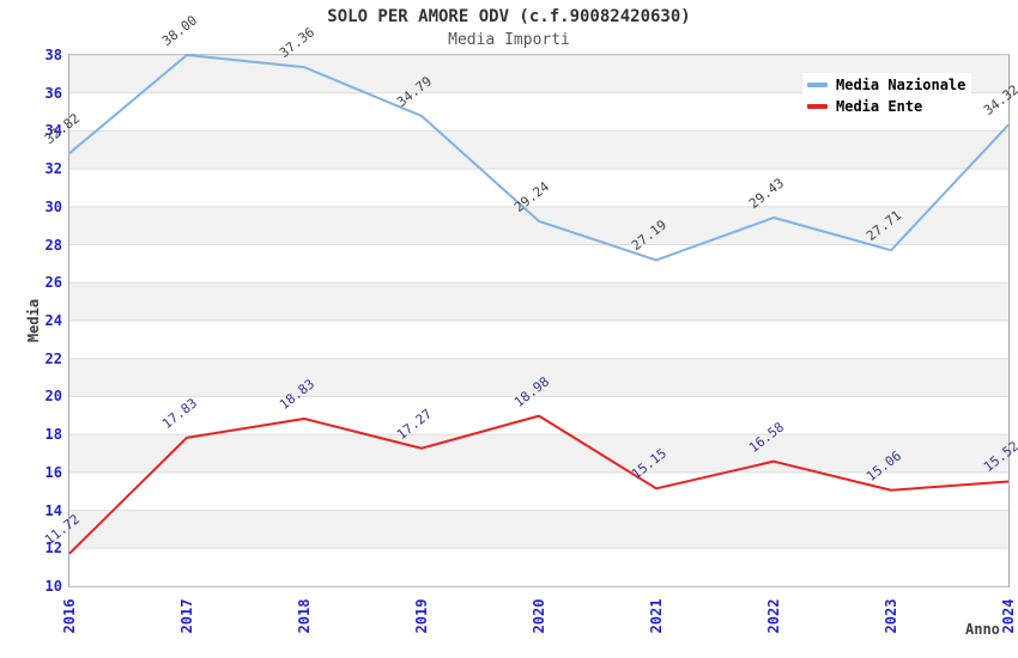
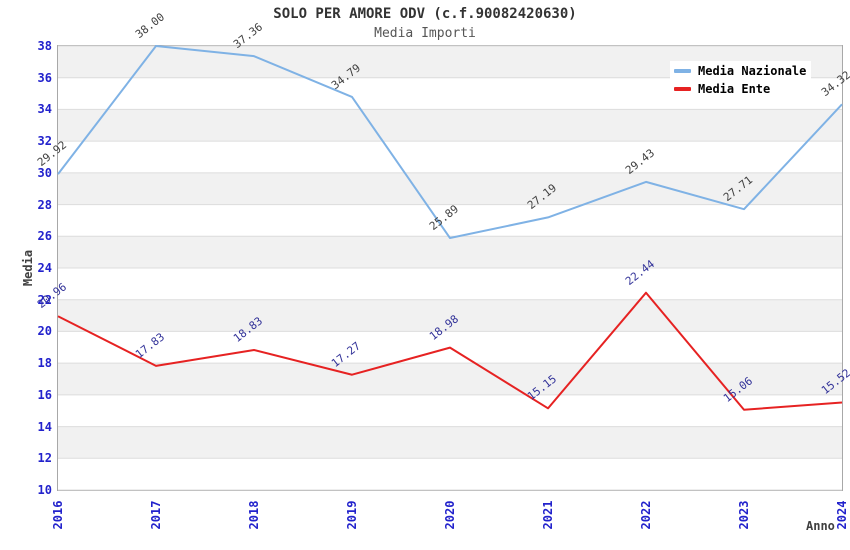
Media Nazionale/2016: 32.82 -> 29.92
Media Ente/2016: 11.72 -> 20.96
Media Nazionale/2020: 29.24 -> 25.89
Media Ente/2022: 16.58 -> 22.44
